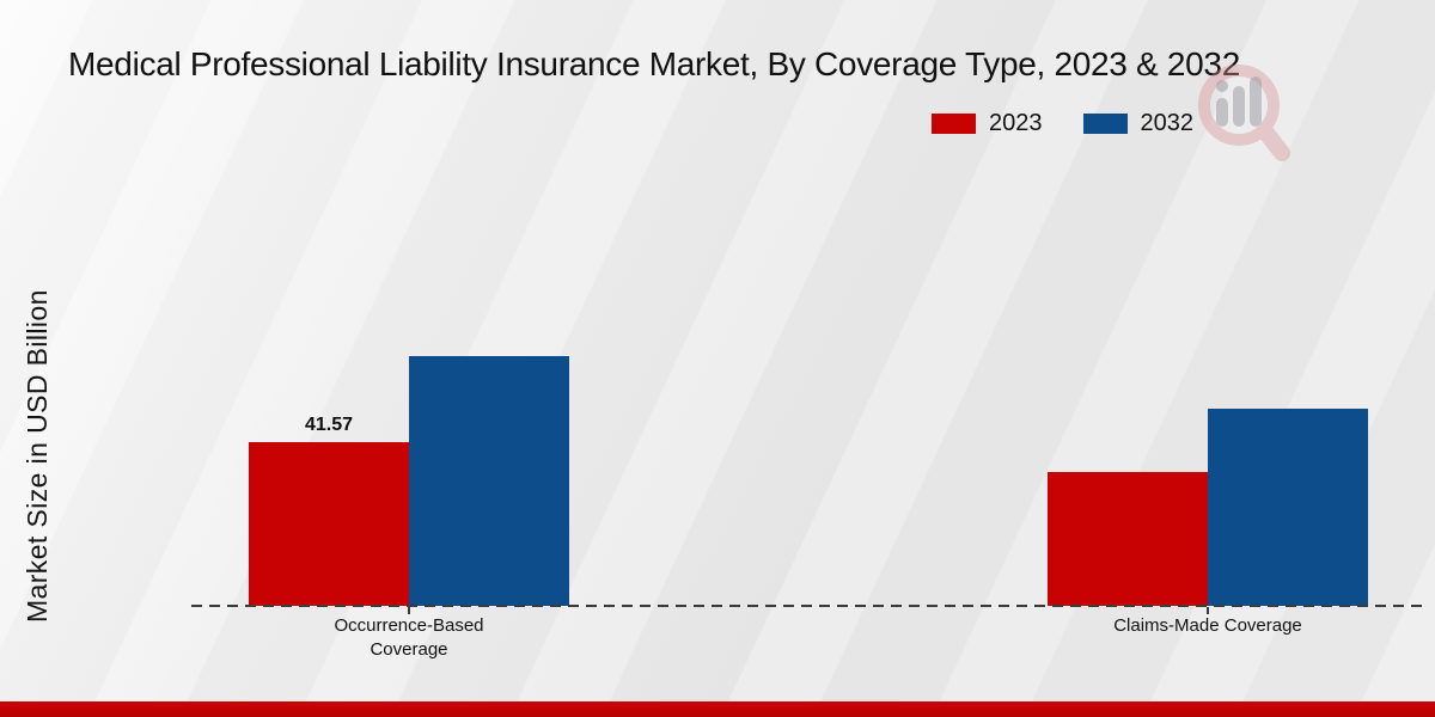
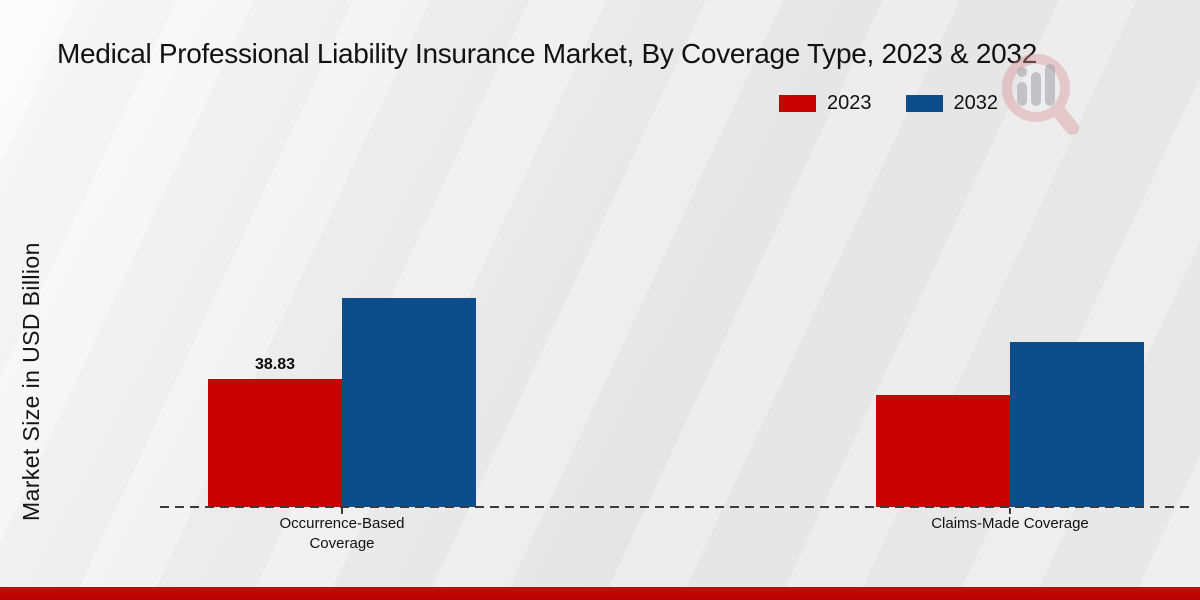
2023/Occurrence-Based Coverage: 41.57 -> 38.83
